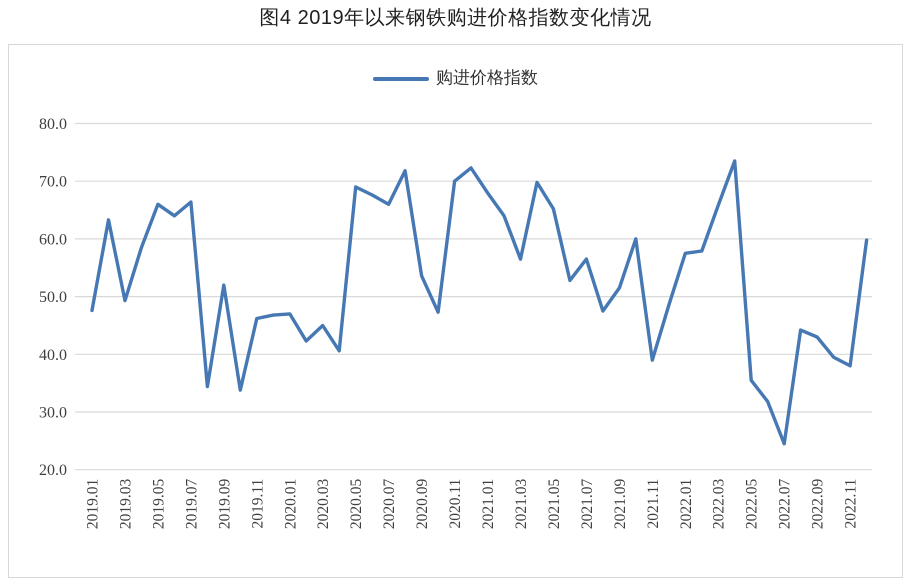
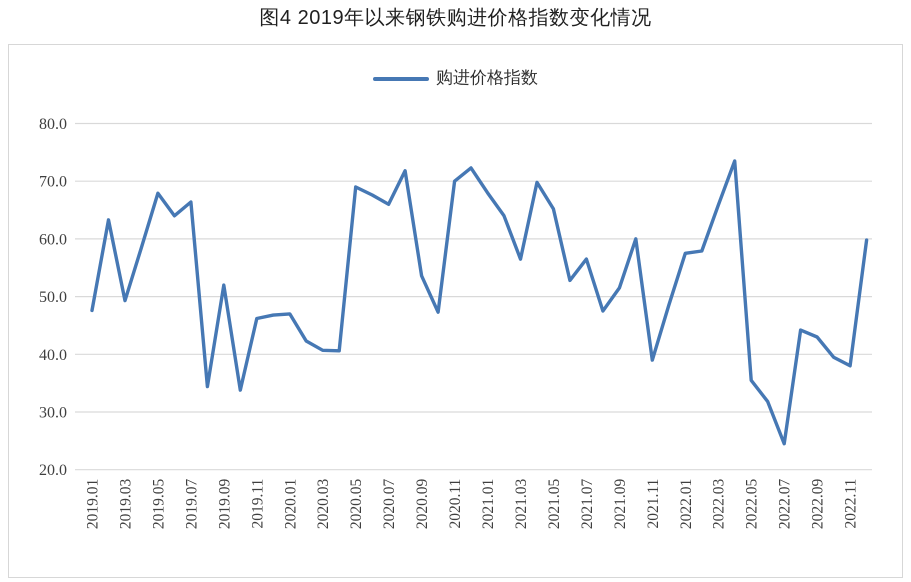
2019.05: 66 -> 68
2020.03: 45 -> 41
